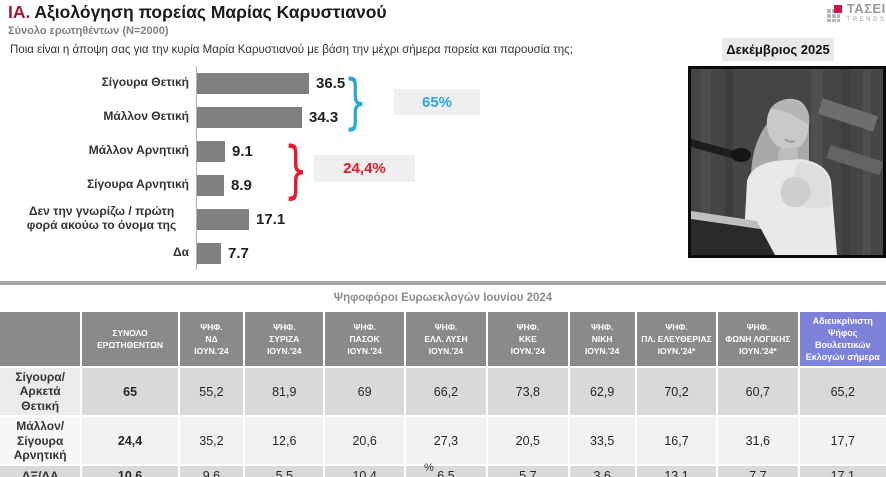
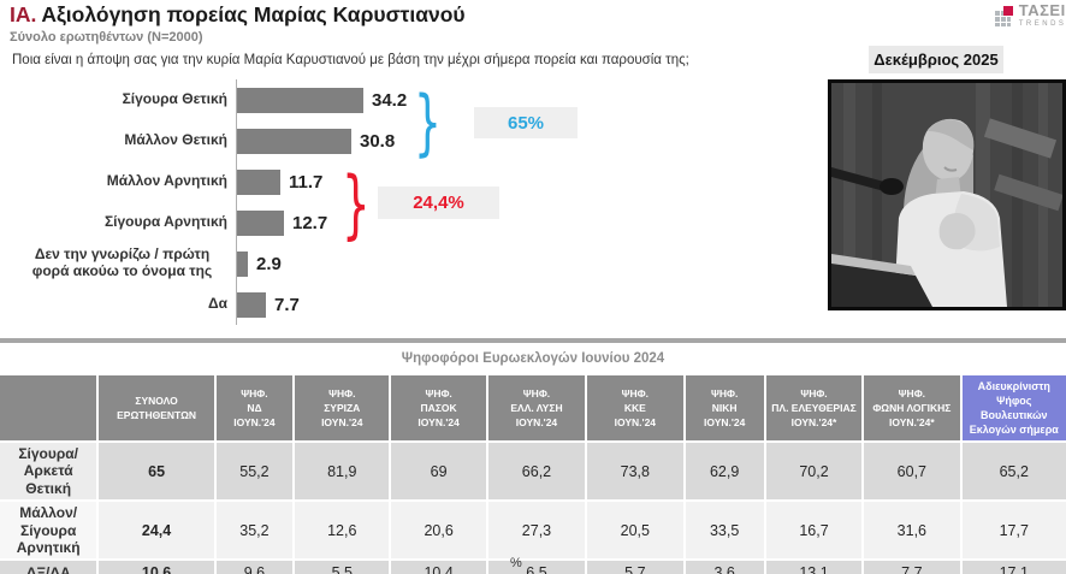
Σίγουρα Θετική: 36.5 -> 34.2
Μάλλον Θετική: 34.3 -> 30.8
Μάλλον Αρνητική: 9.1 -> 11.7
Σίγουρα Αρνητική: 8.9 -> 12.7
Δεν την γνωρίζω / πρώτη φορά ακούω το όνομα της: 17.1 -> 2.9
